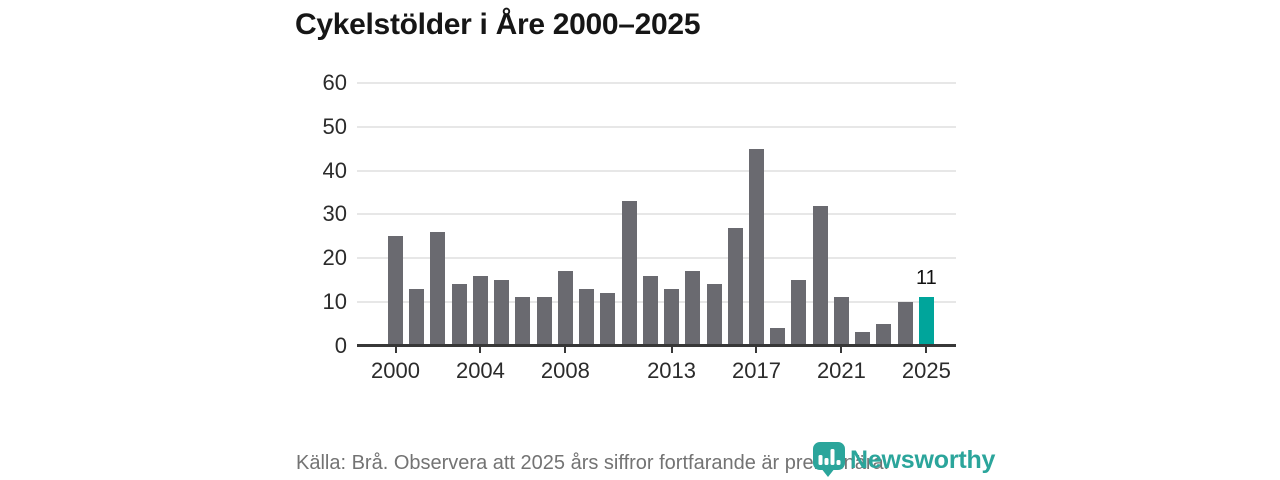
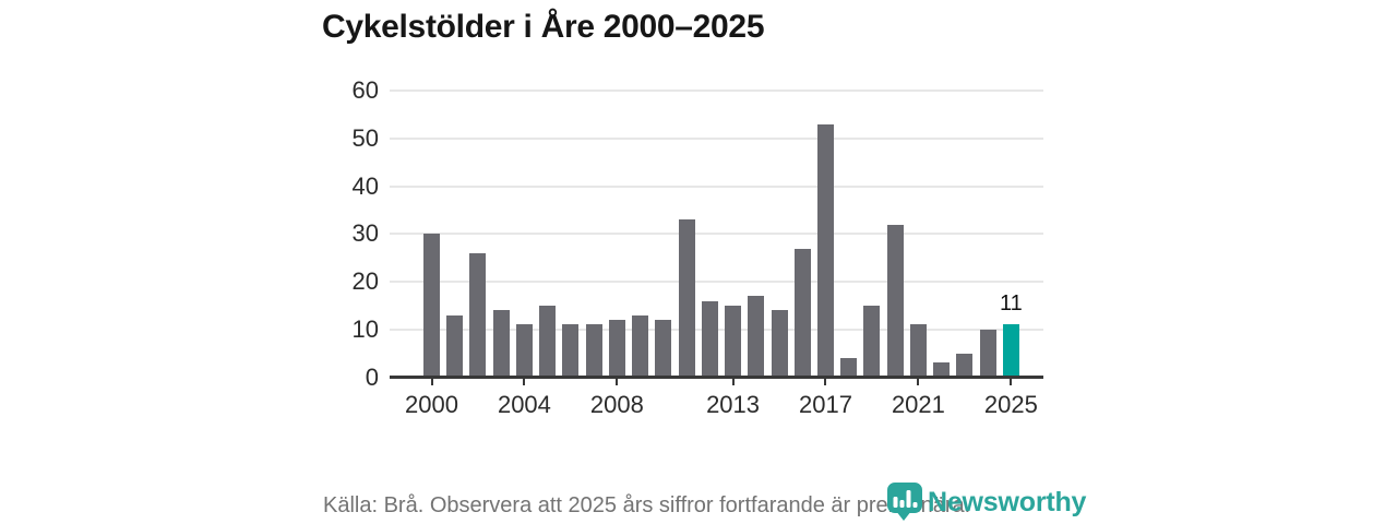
2000: 25 -> 30
2004: 16 -> 11
2008: 17 -> 12
2013: 13 -> 15
2017: 45 -> 53
